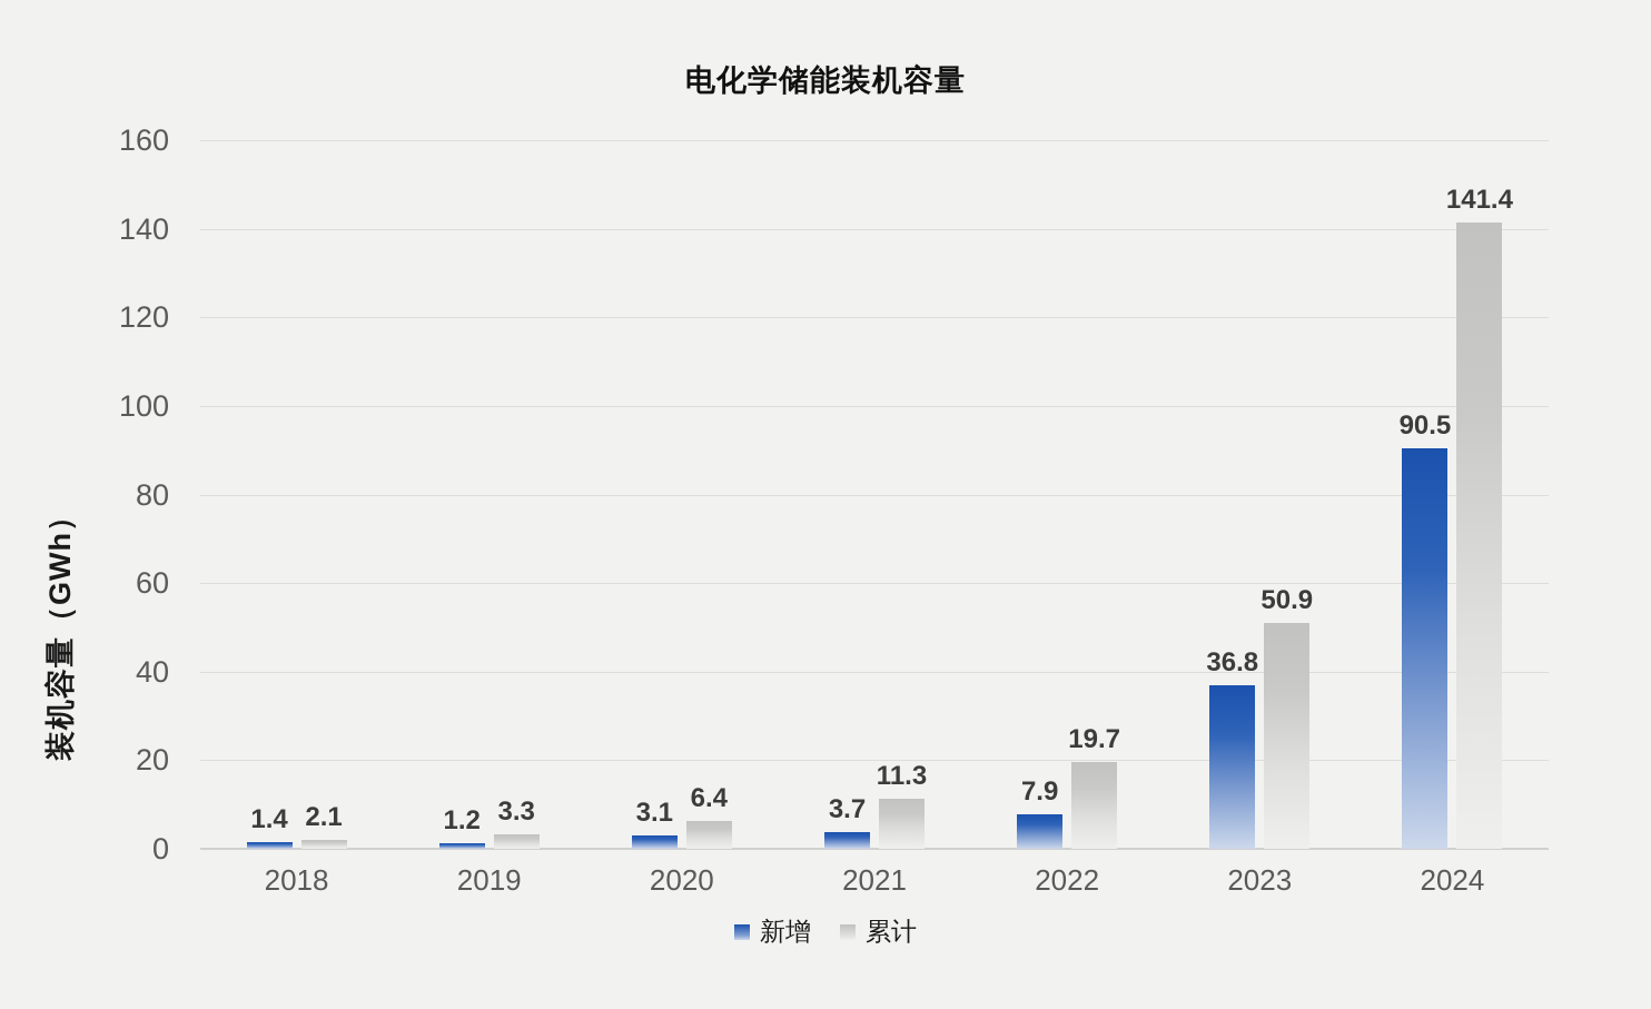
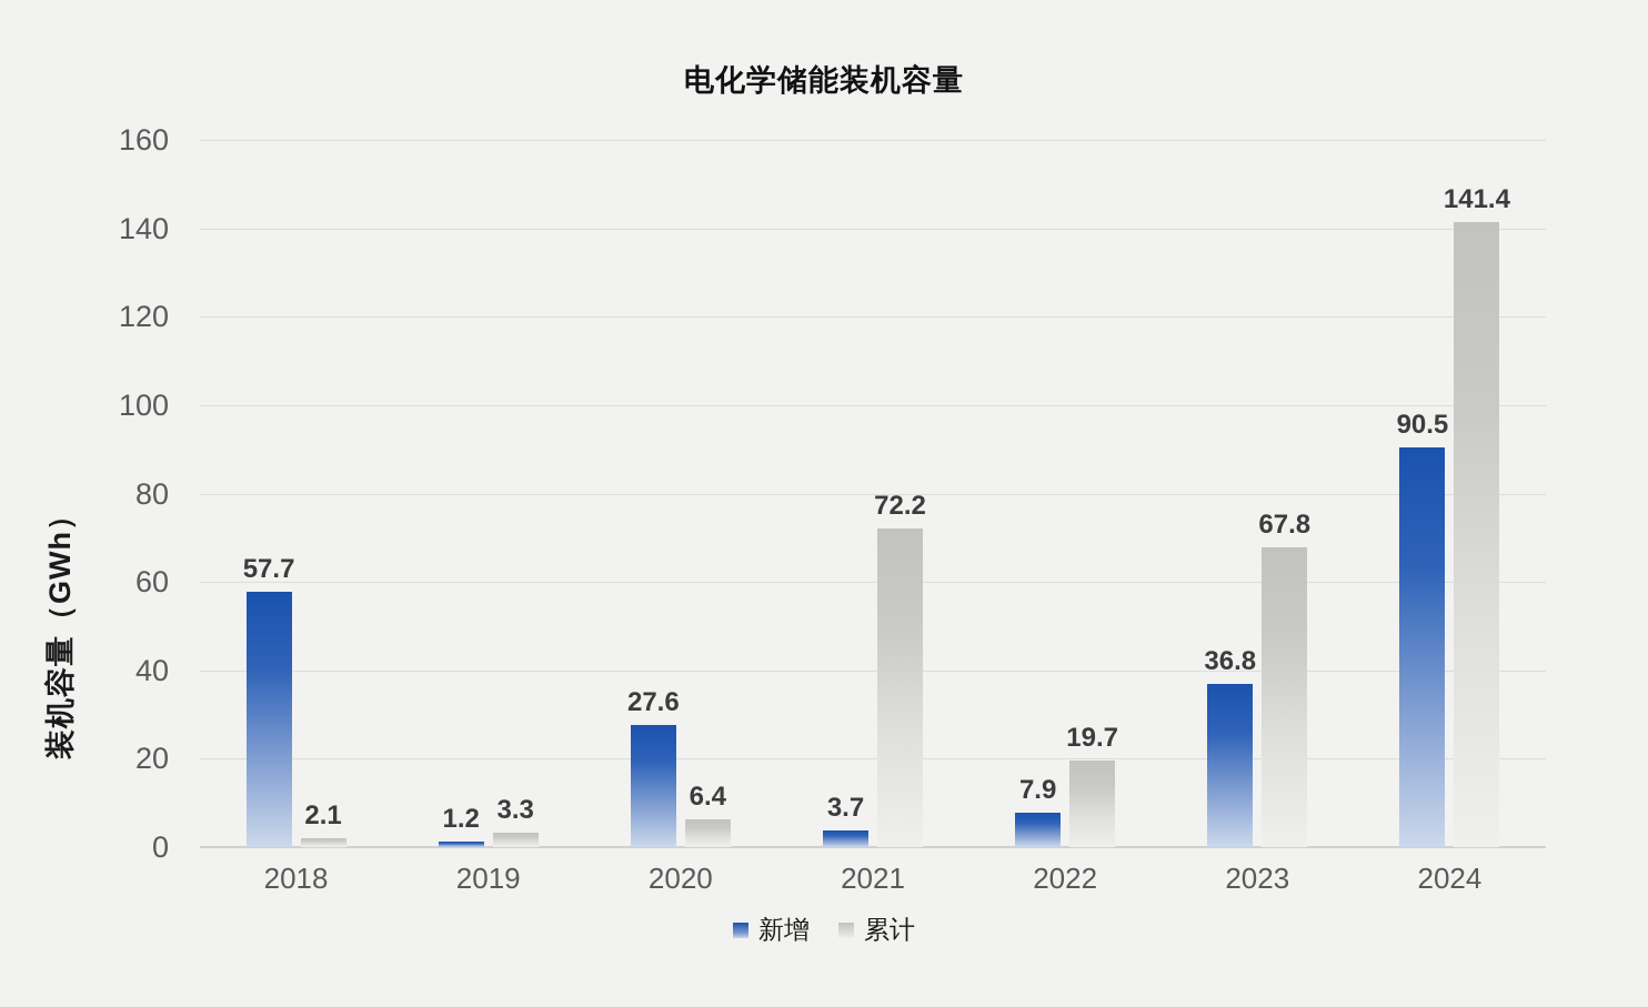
新增/2018: 1.4 -> 57.7
新增/2020: 3.1 -> 27.6
累计/2021: 11.3 -> 72.2
累计/2023: 50.9 -> 67.8
